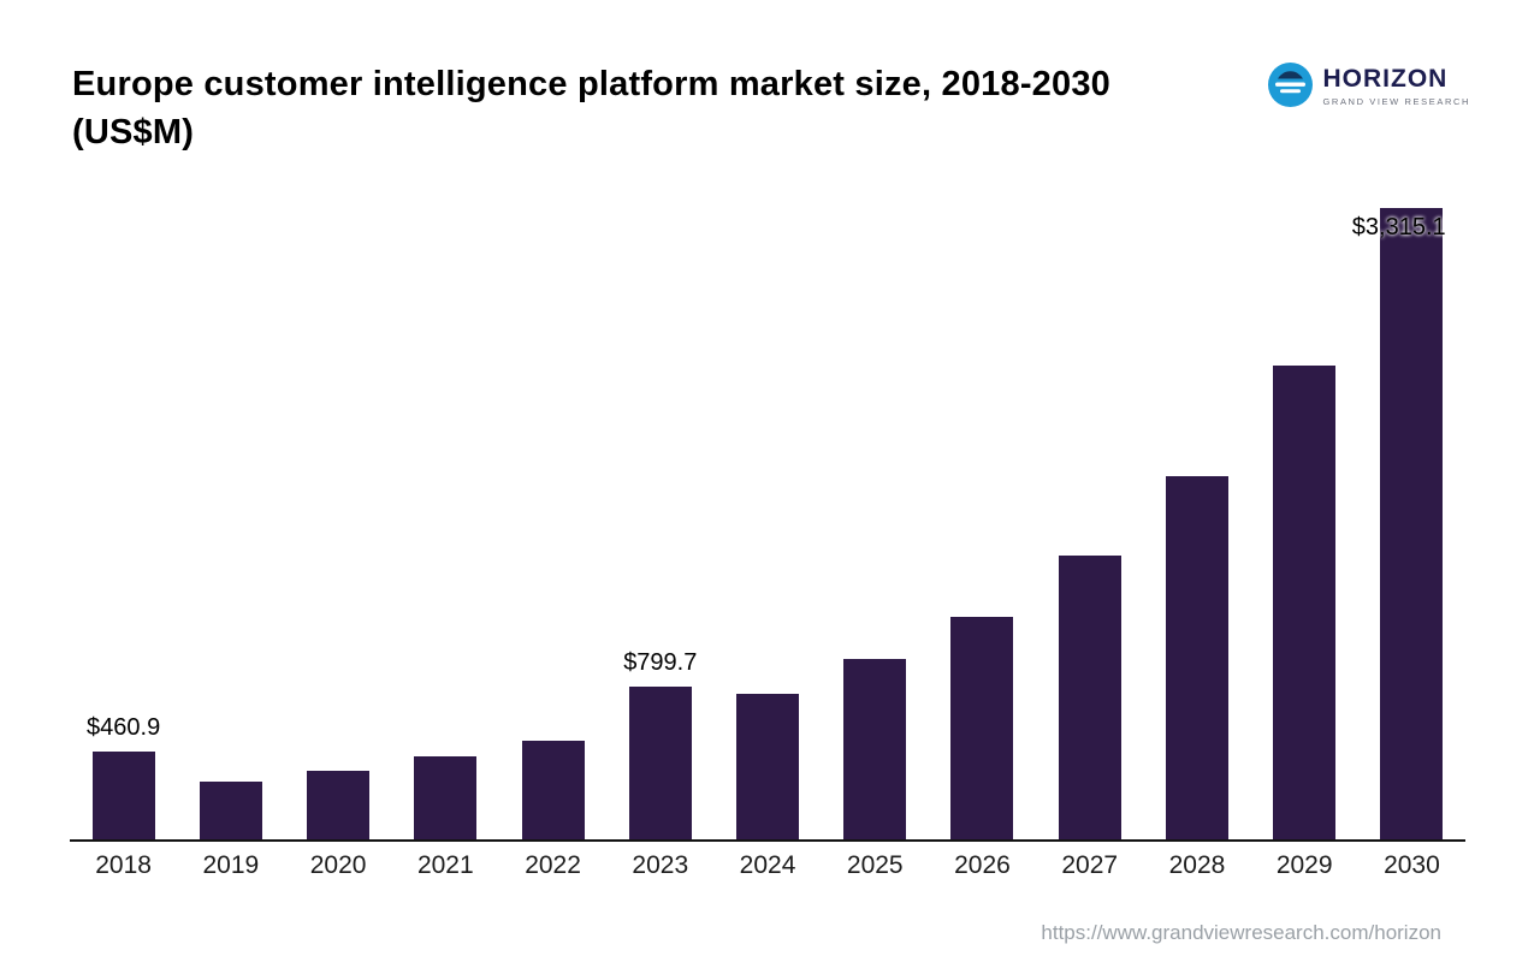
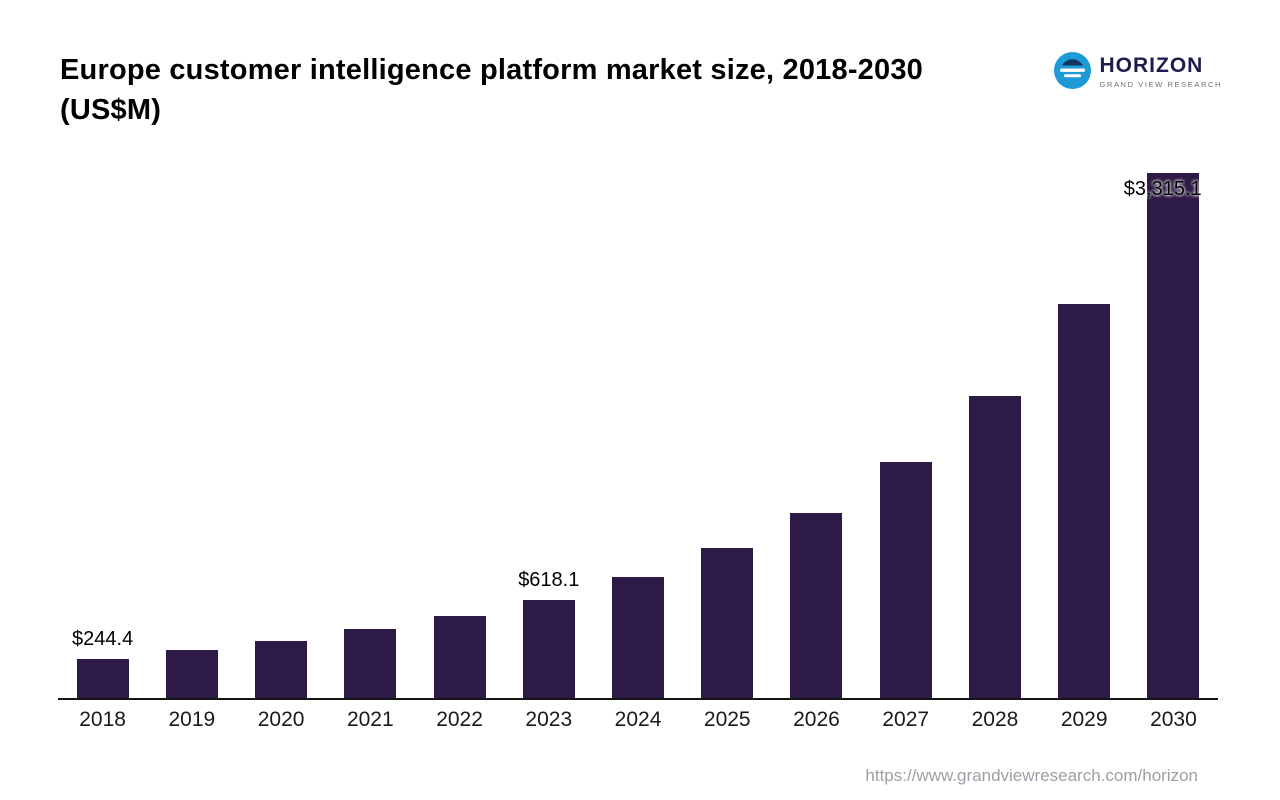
2018: $460.9 -> $244.4
2023: $799.7 -> $618.1
